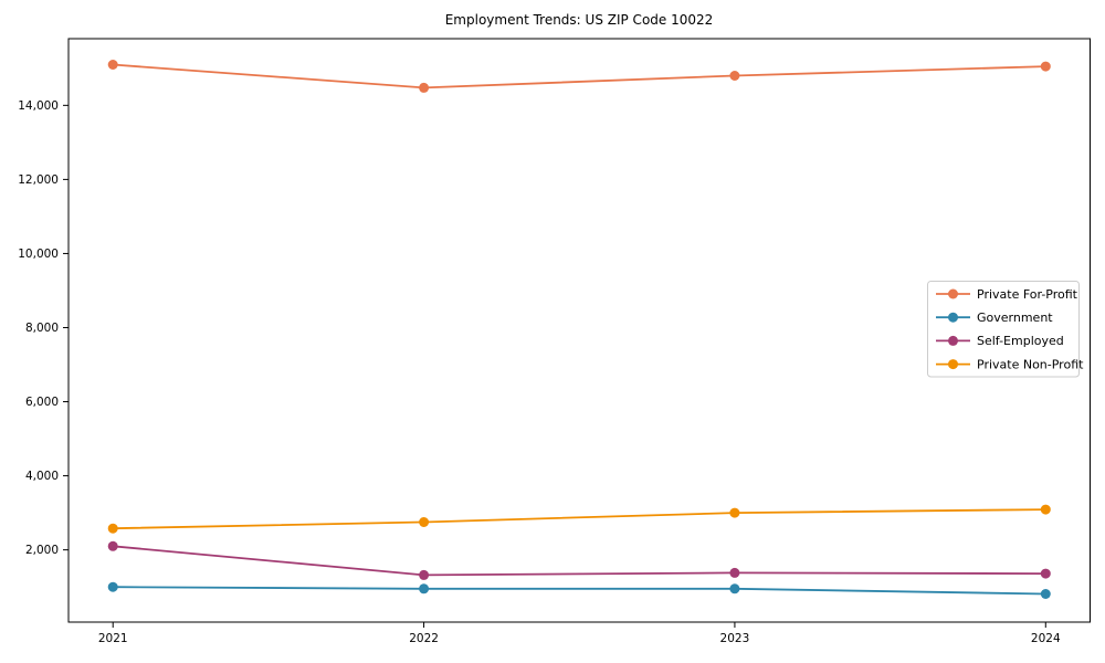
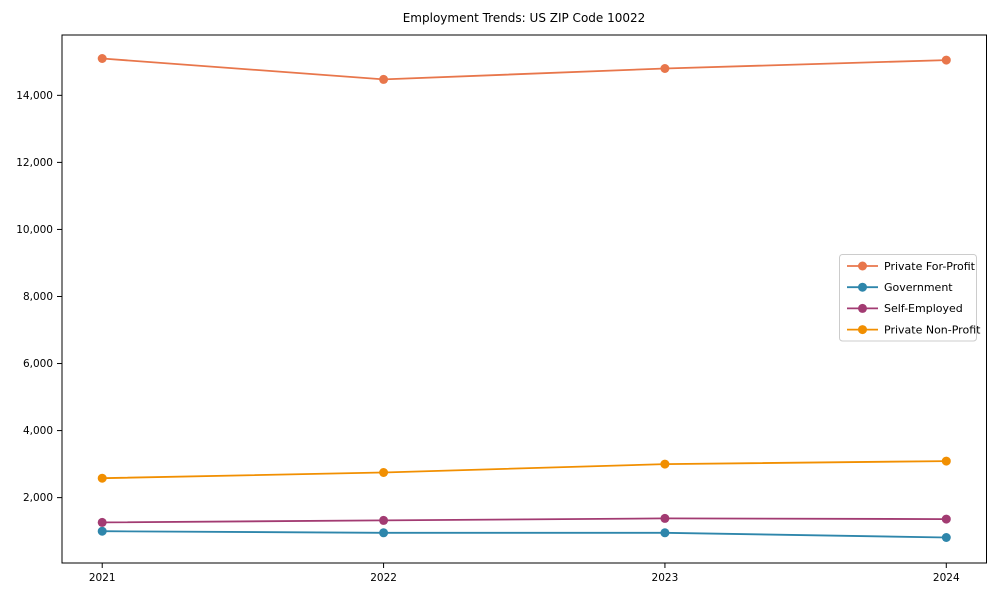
Self-Employed/2021: 2100 -> 1300
